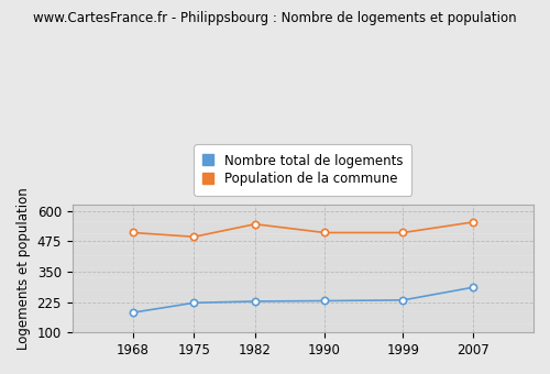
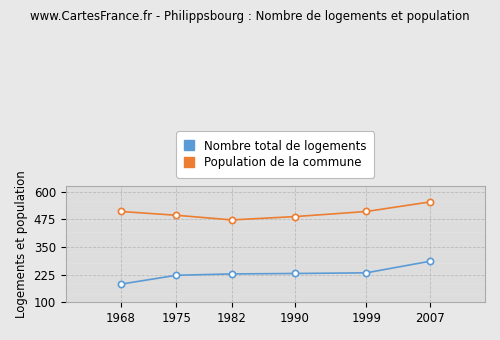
Population de la commune/1982: 545 -> 472
Population de la commune/1990: 510 -> 487
